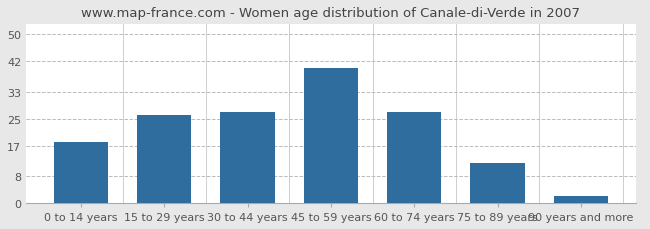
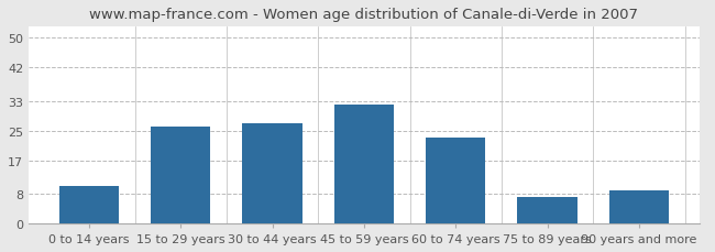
0 to 14 years: 18 -> 10
45 to 59 years: 40 -> 32
60 to 74 years: 27 -> 23
75 to 89 years: 12 -> 7
90 years and more: 2 -> 9
